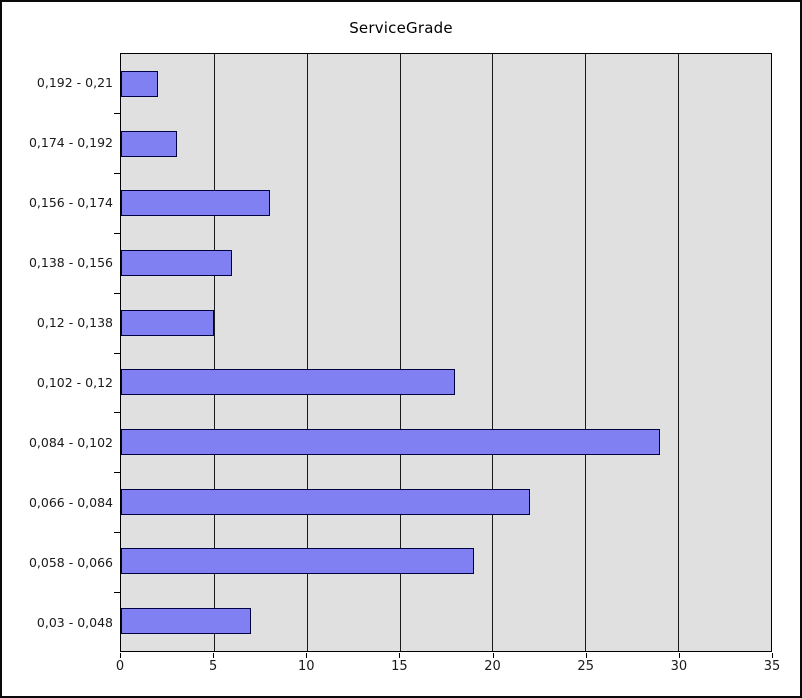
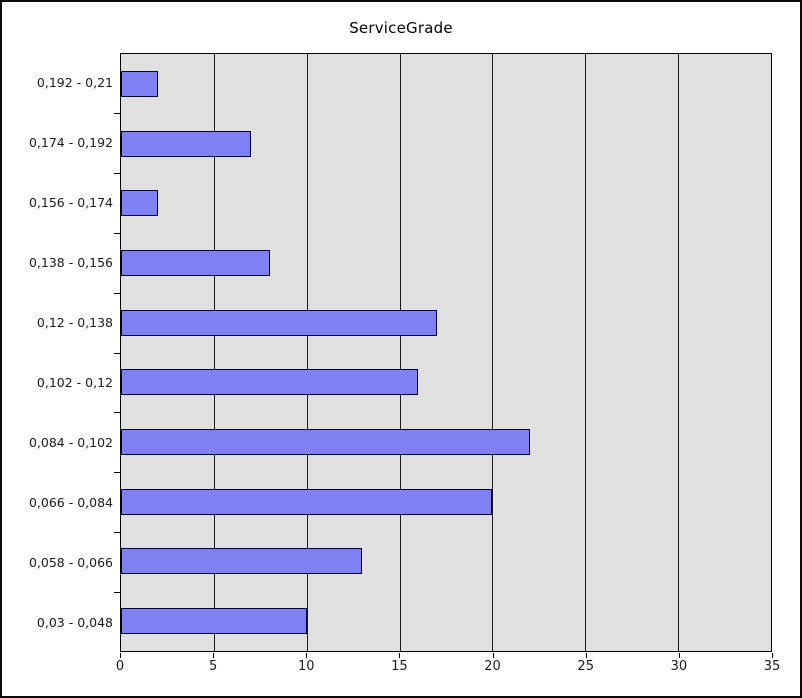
0,174 - 0,192: 3 -> 7
0,156 - 0,174: 8 -> 2
0,138 - 0,156: 6 -> 8
0,12 - 0,138: 5 -> 17
0,102 - 0,12: 18 -> 16
0,084 - 0,102: 29 -> 22
0,066 - 0,084: 22 -> 20
0,058 - 0,066: 19 -> 13
0,03 - 0,048: 7 -> 10
